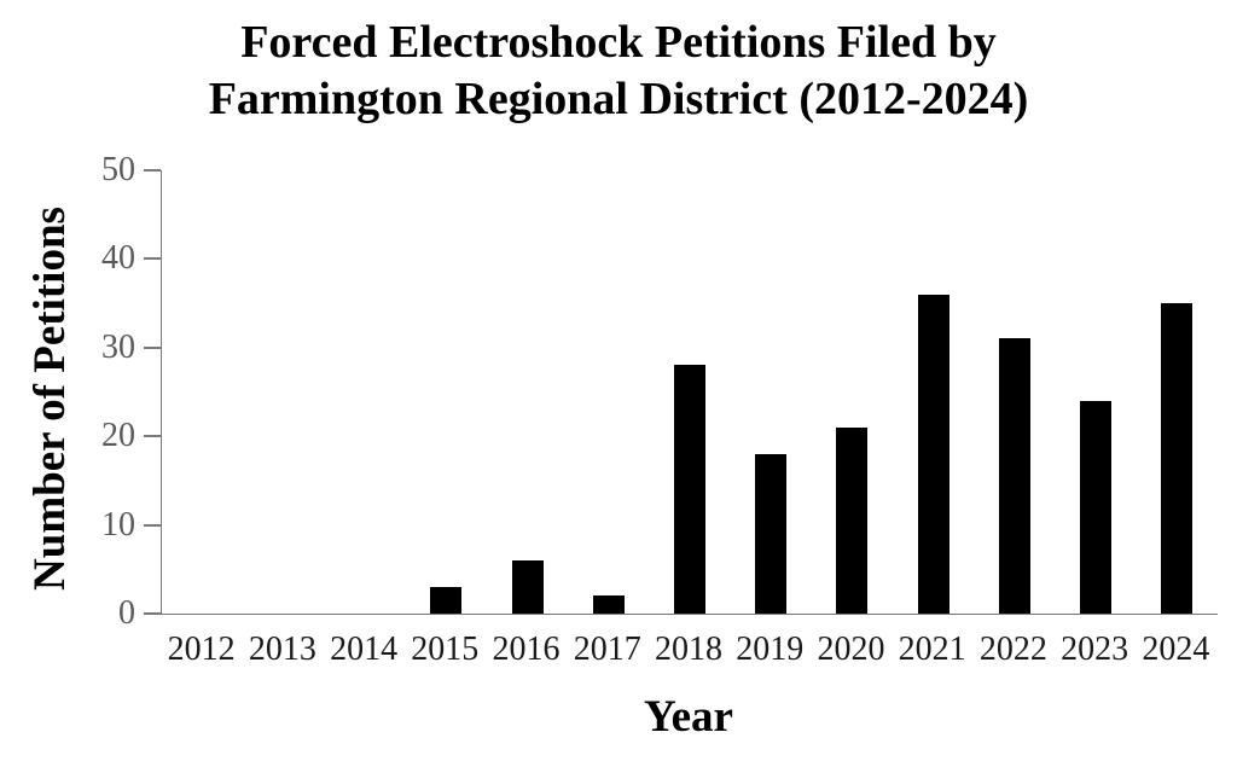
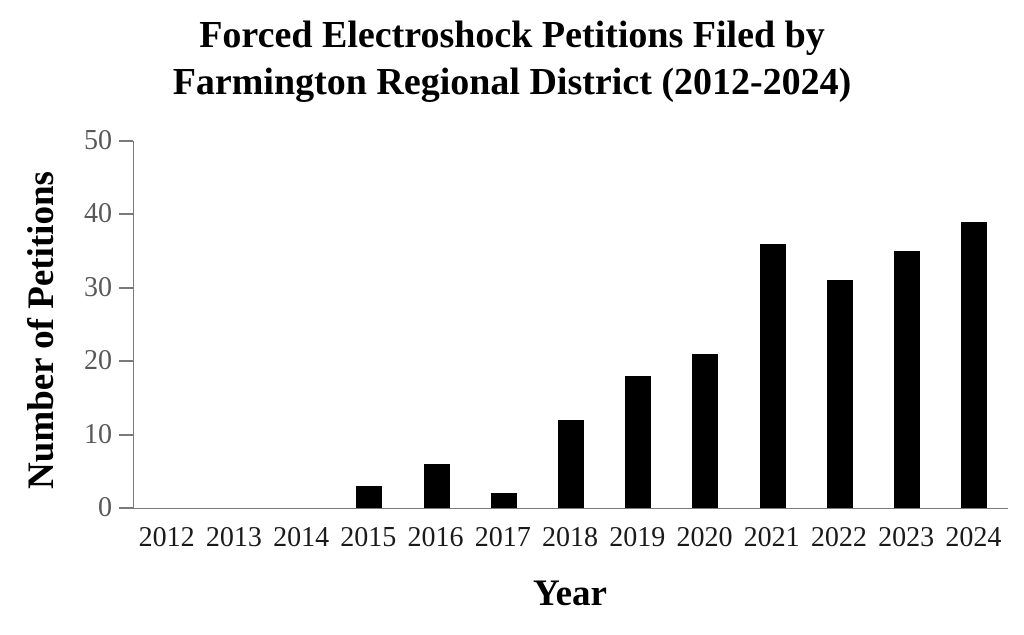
2018: 28 -> 12
2023: 24 -> 35
2024: 35 -> 39
